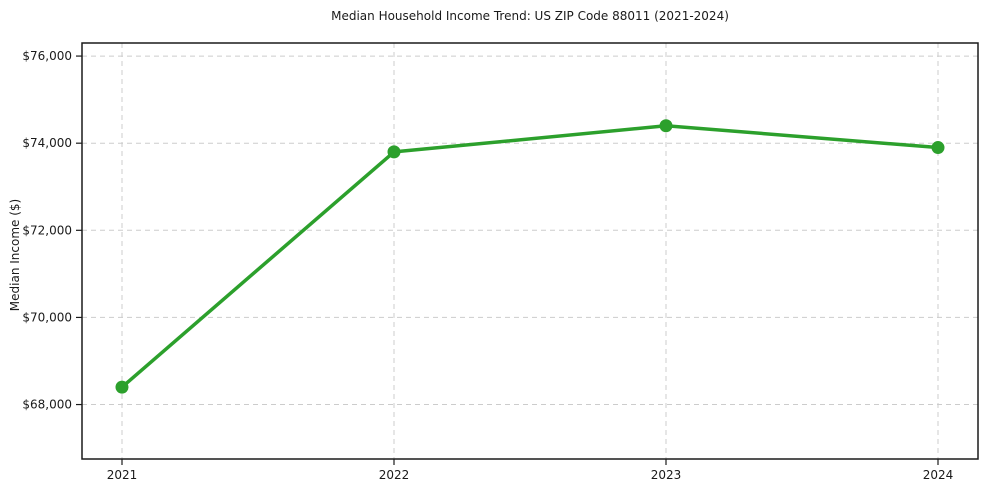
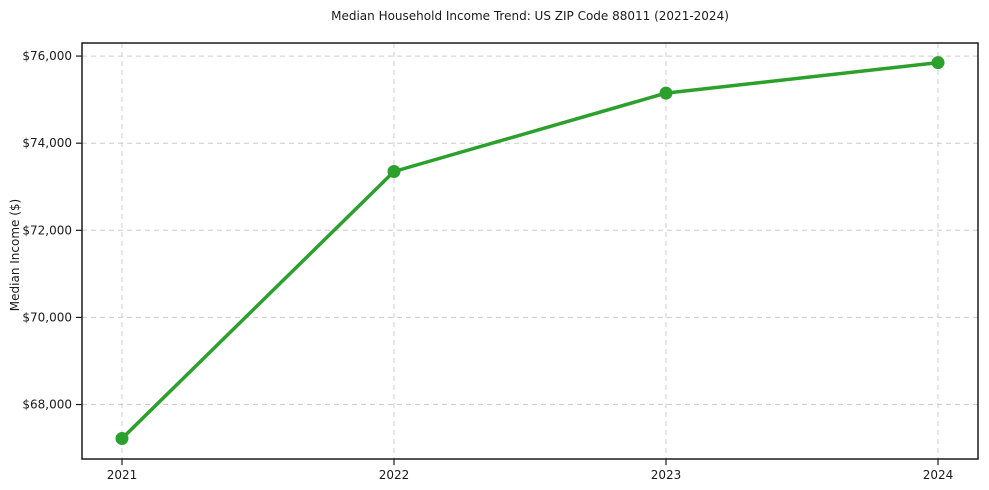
2021: $68400 -> $67200
2022: $73800 -> $73400
2023: $74400 -> $75200
2024: $73900 -> $75800
